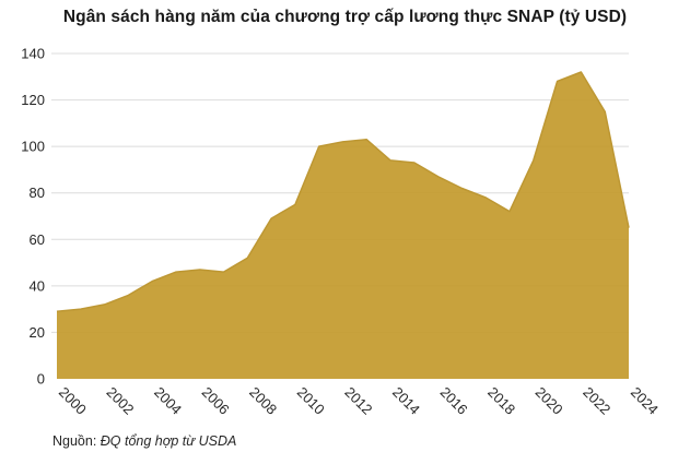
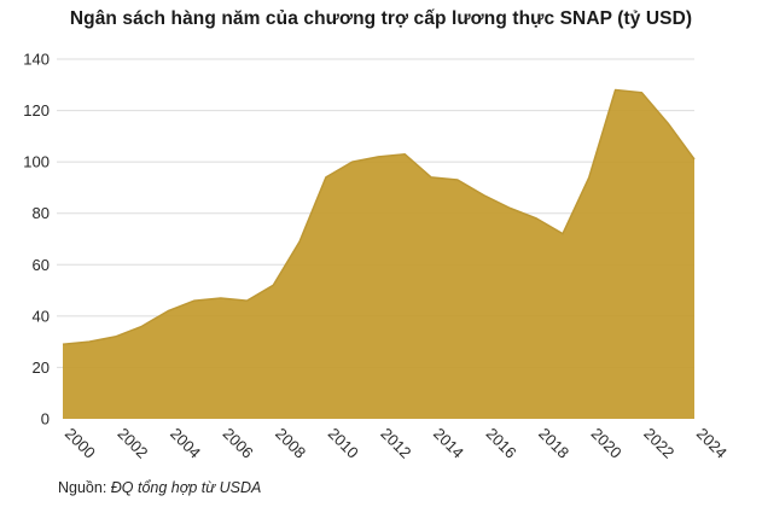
2010: 75 -> 94
2022: 132 -> 127
2024: 65 -> 101
